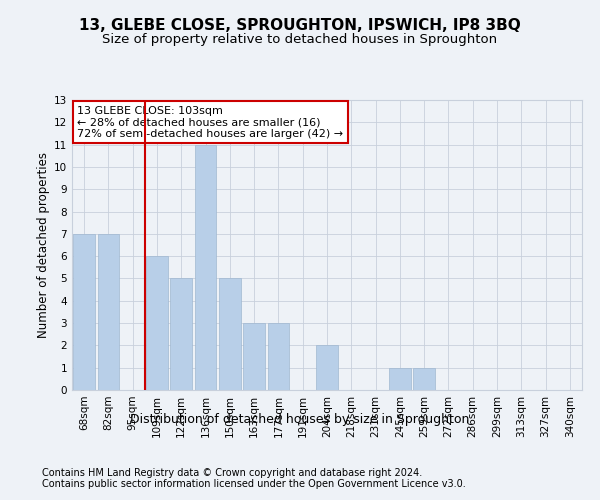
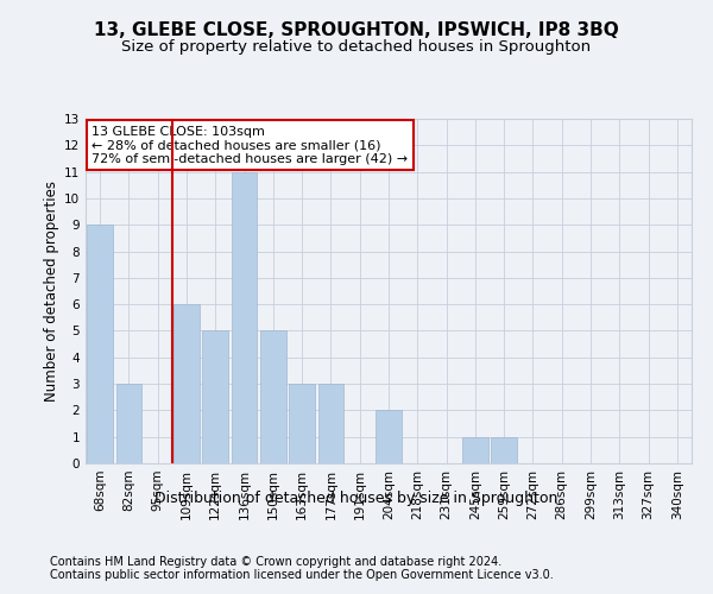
68sqm: 7 -> 9
82sqm: 7 -> 3
